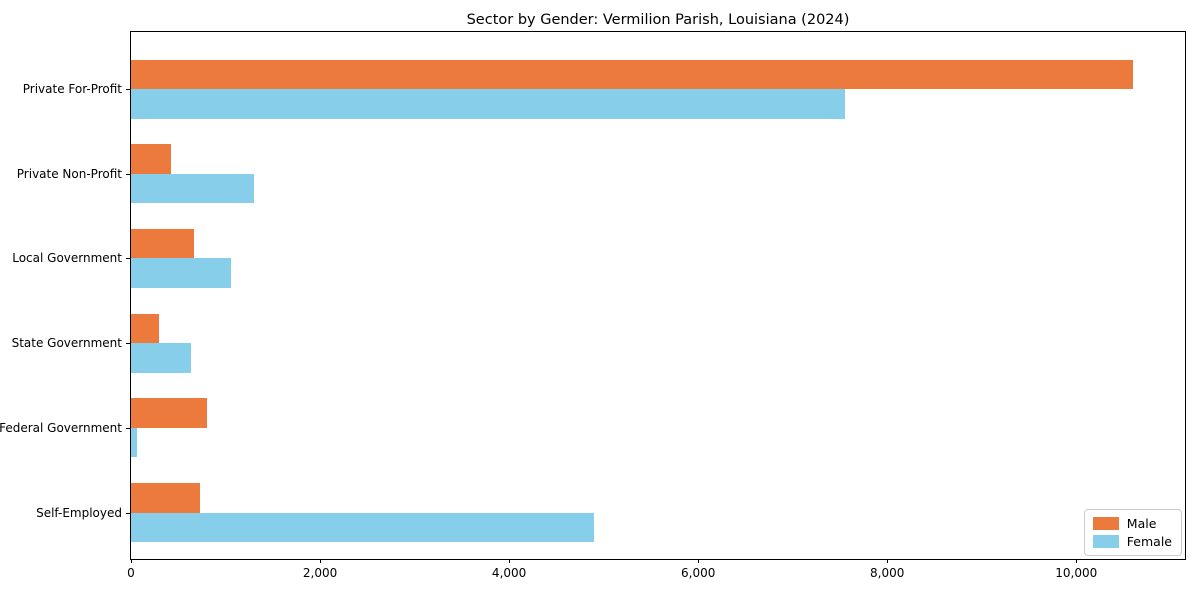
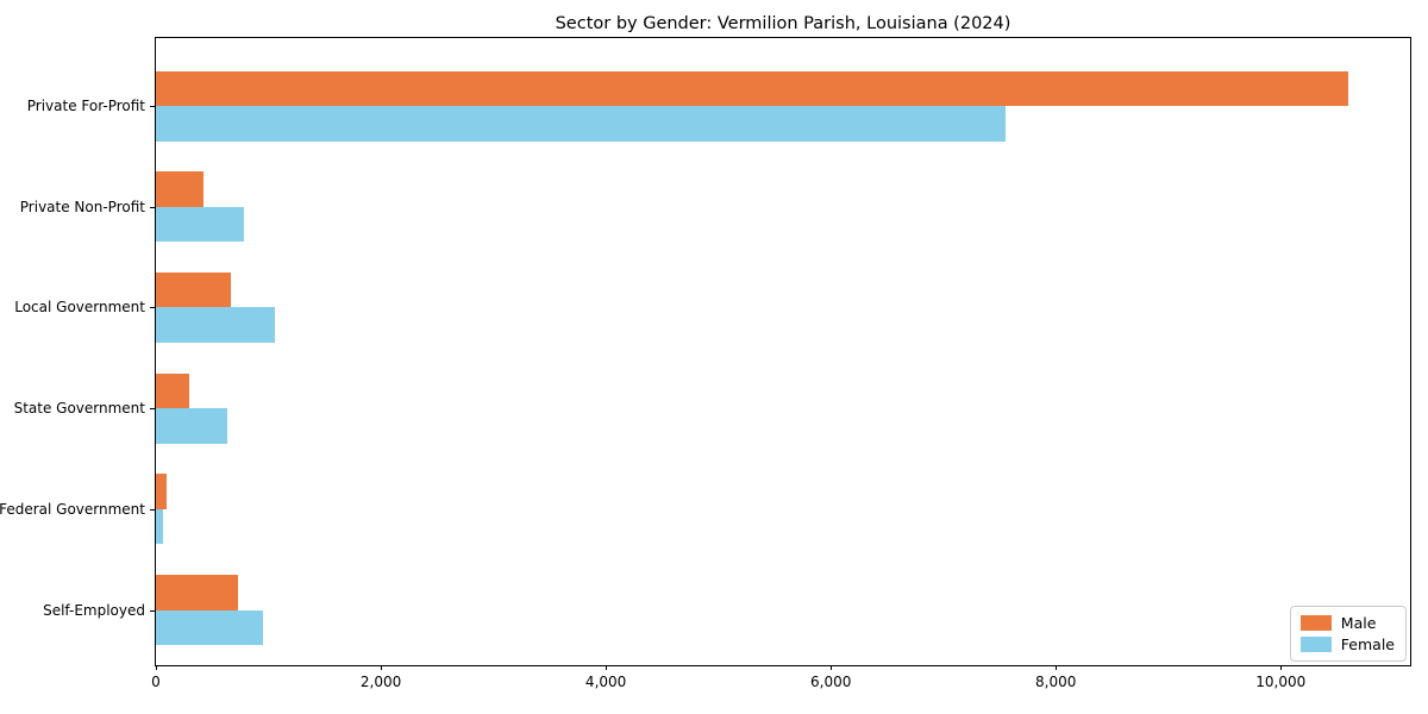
Female/Private Non-Profit: 1300 -> 800
Male/Federal Government: 800 -> 100
Female/Self-Employed: 4900 -> 1000
